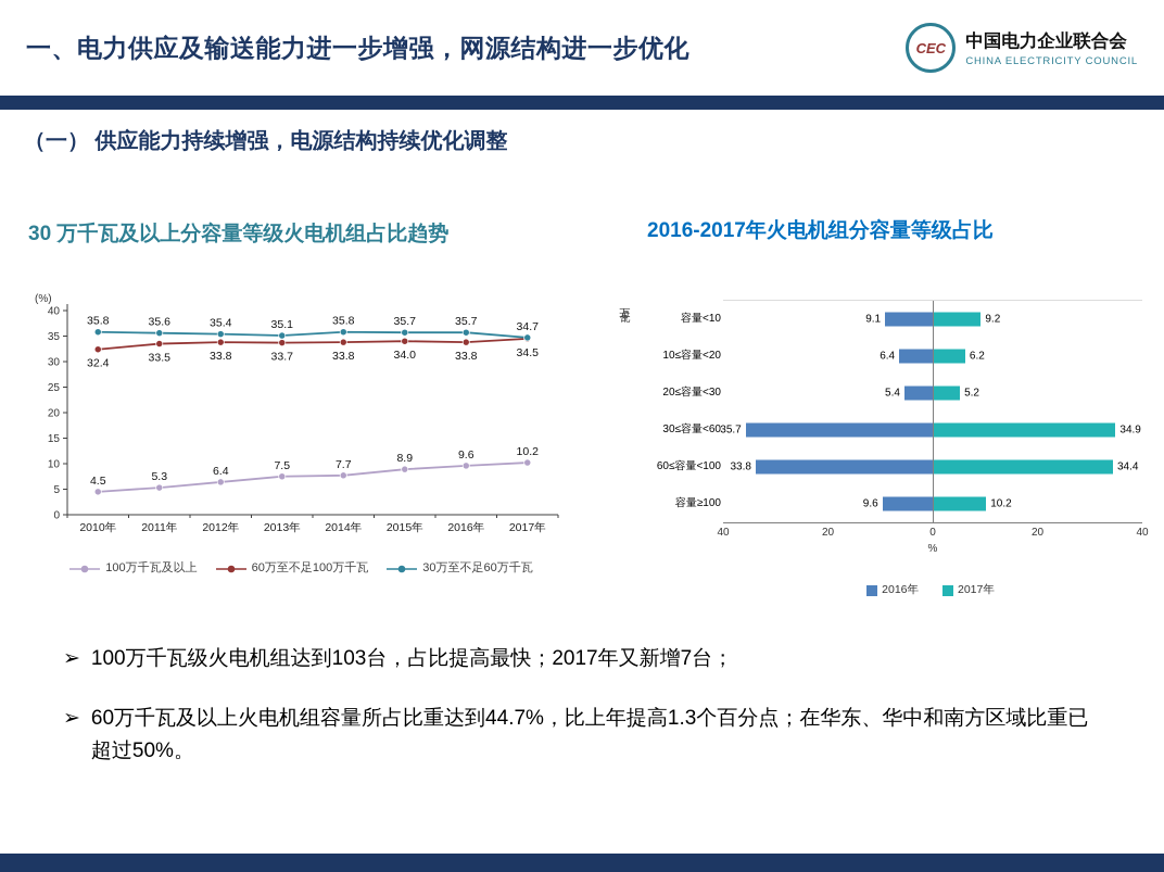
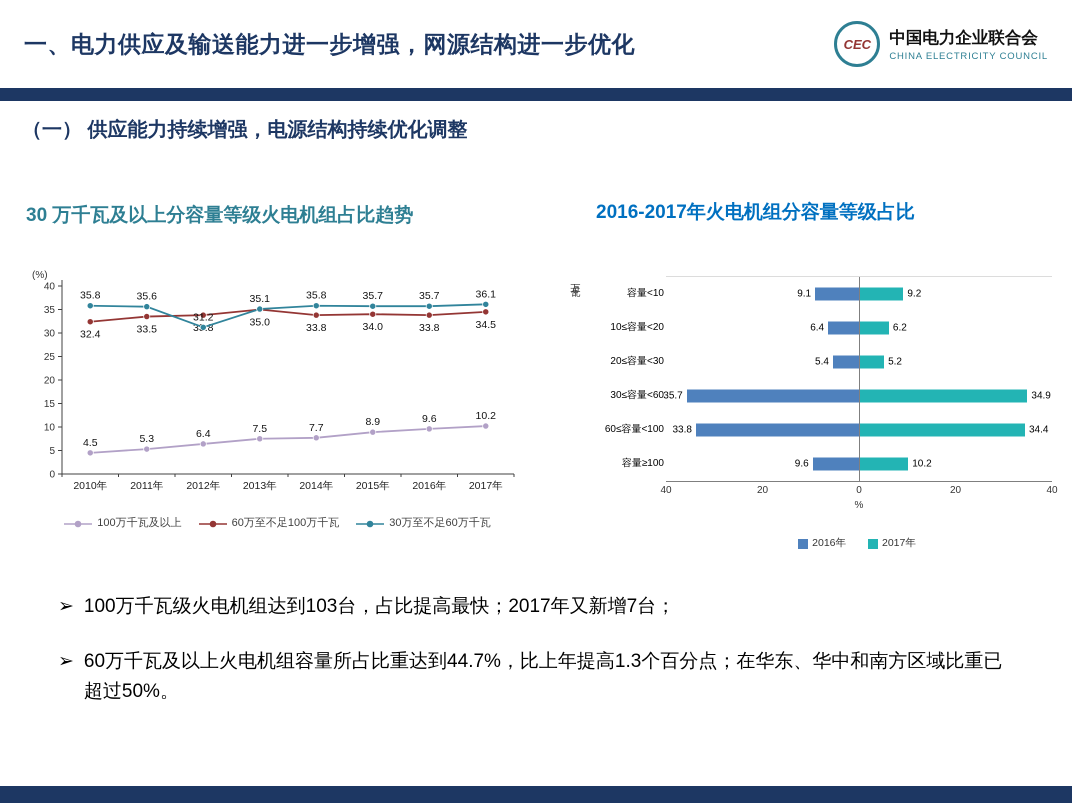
30 万千瓦及以上分容量等级火电机组占比趋势/30万至不足60万千瓦/2012年: 35.4 -> 31.2
30 万千瓦及以上分容量等级火电机组占比趋势/60万至不足100万千瓦/2013年: 33.7 -> 35.0
30 万千瓦及以上分容量等级火电机组占比趋势/30万至不足60万千瓦/2017年: 34.7 -> 36.1
